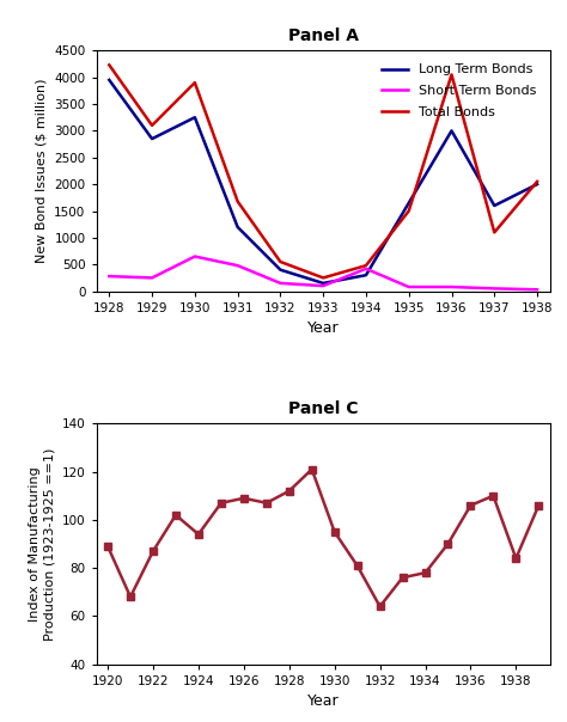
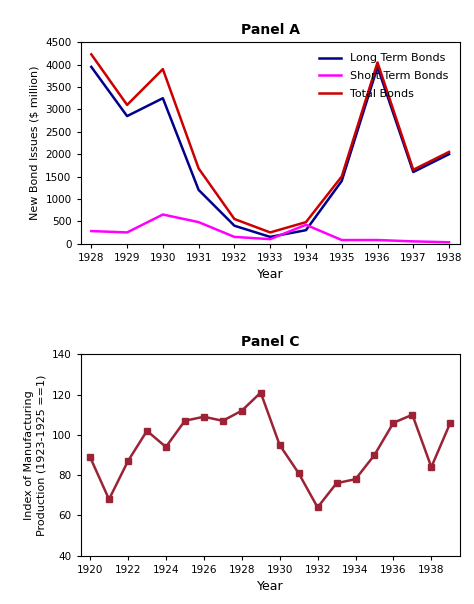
Panel A/Long Term Bonds/1935: 1650 -> 1400
Panel A/Long Term Bonds/1936: 3000 -> 3950
Panel A/Total Bonds/1937: 1100 -> 1650
